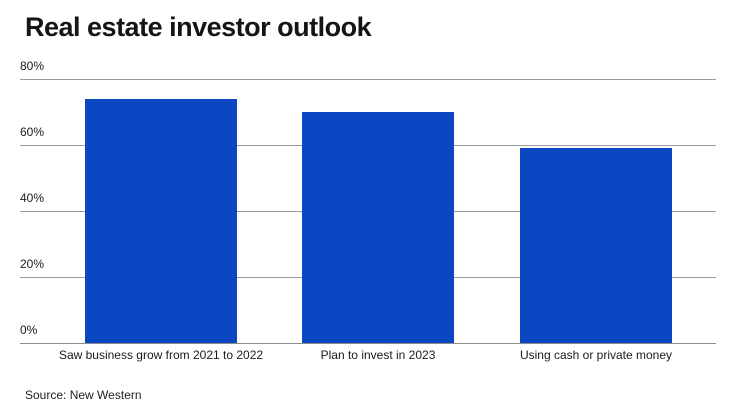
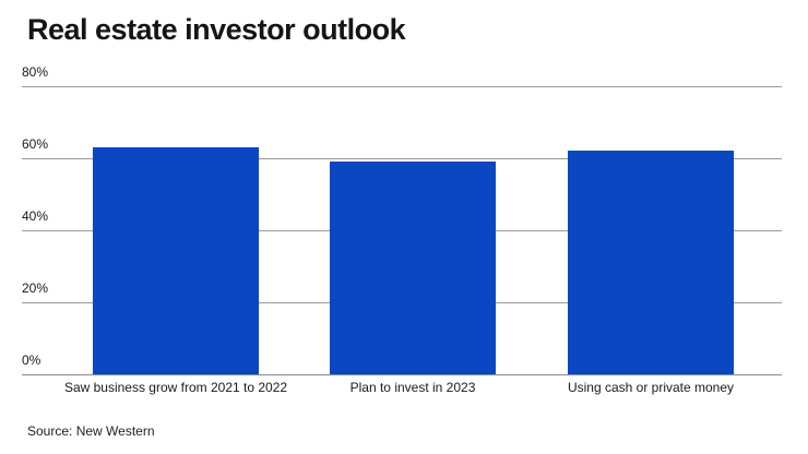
Saw business grow from 2021 to 2022: 74% -> 63%
Plan to invest in 2023: 70% -> 59%
Using cash or private money: 59% -> 62%
